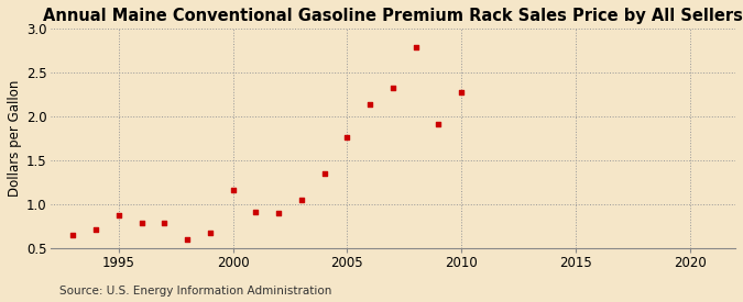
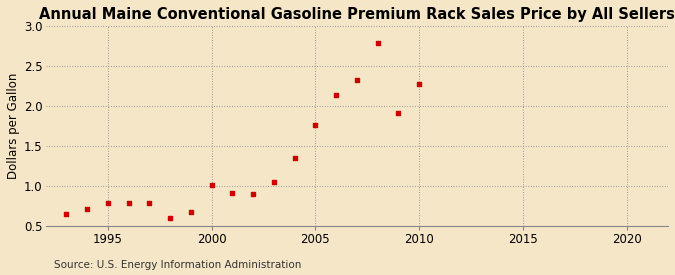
1995: 0.88 -> 0.79
2000: 1.16 -> 1.01
